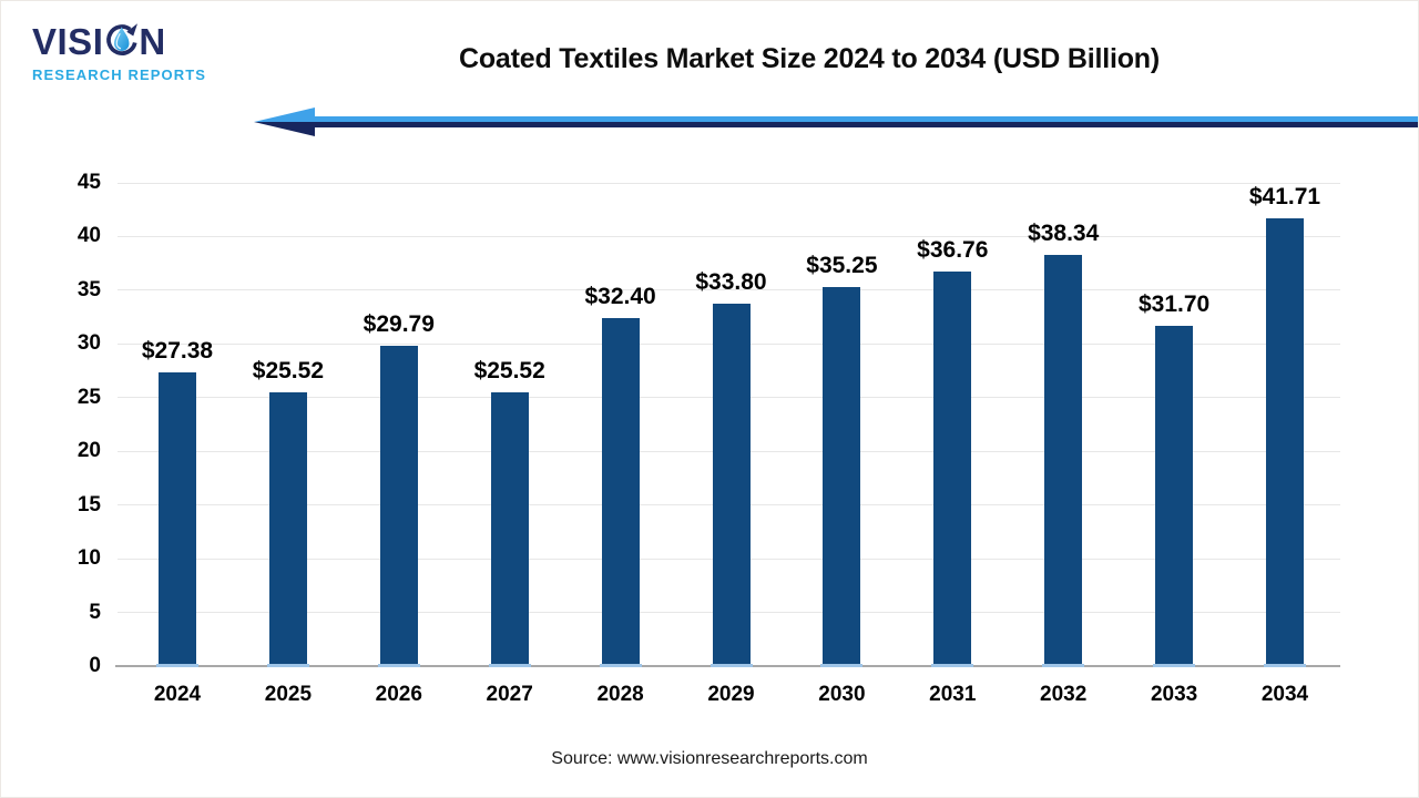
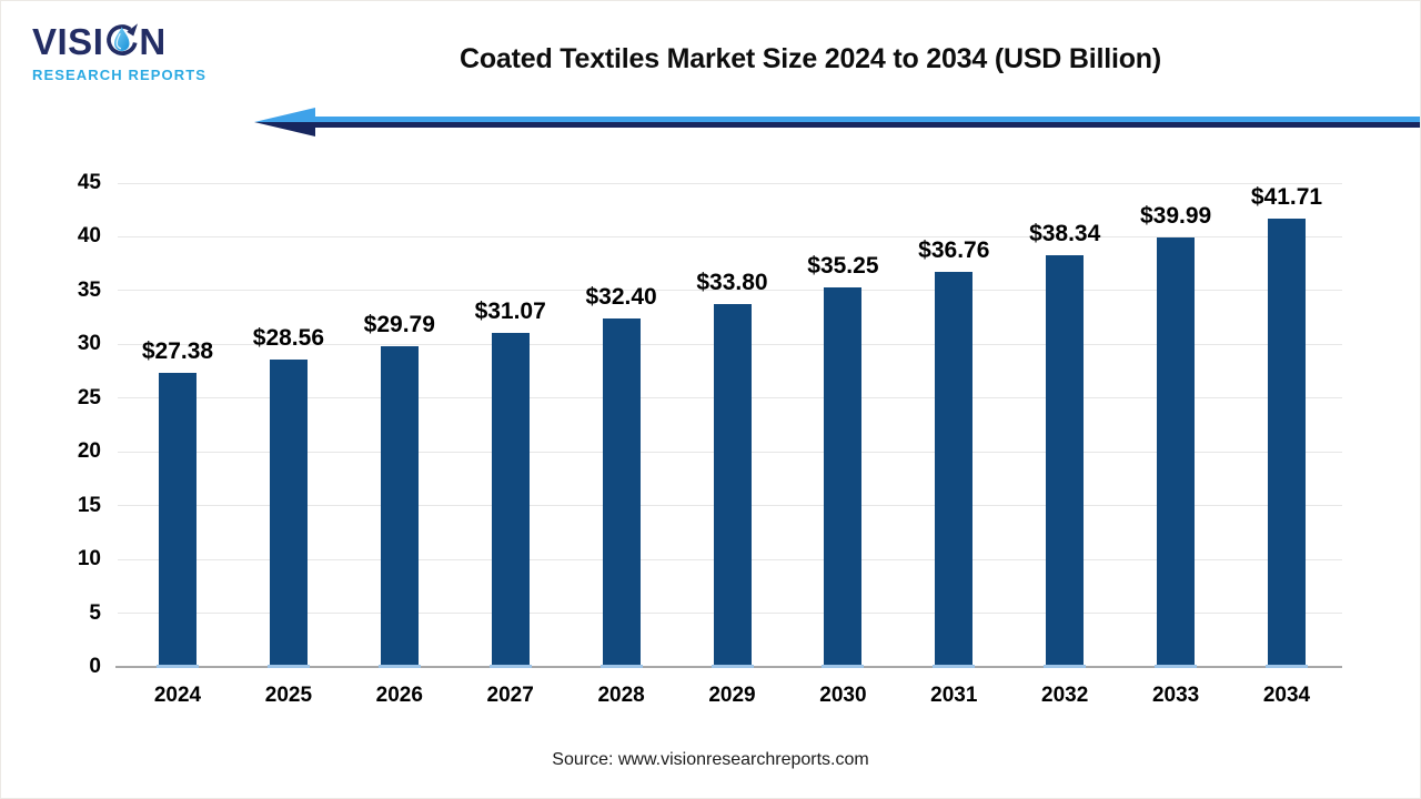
2025: $25.52 -> $28.56
2027: $25.52 -> $31.07
2033: $31.70 -> $39.99
